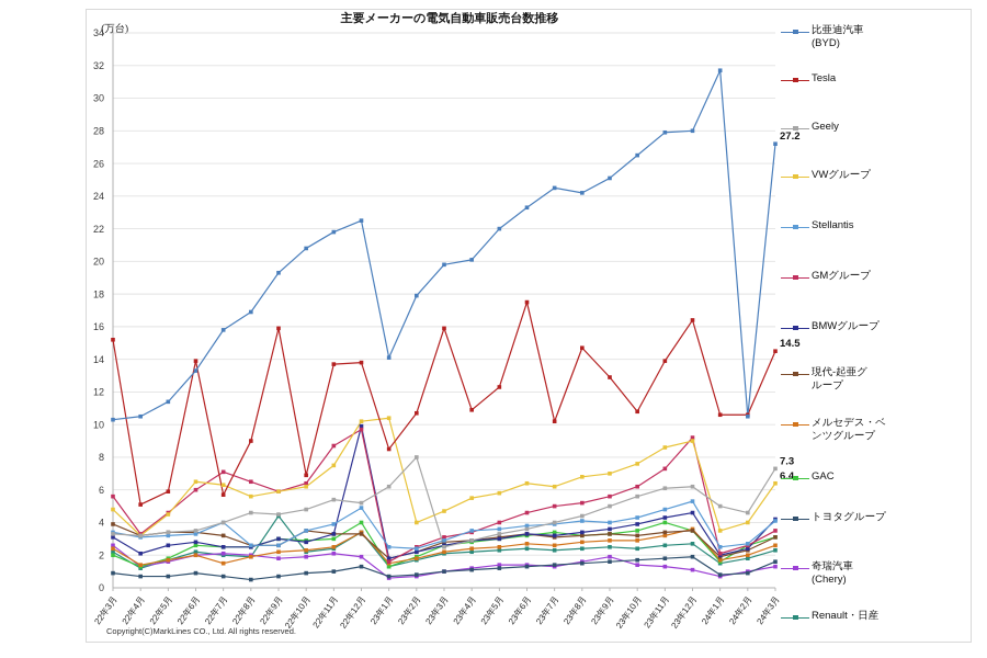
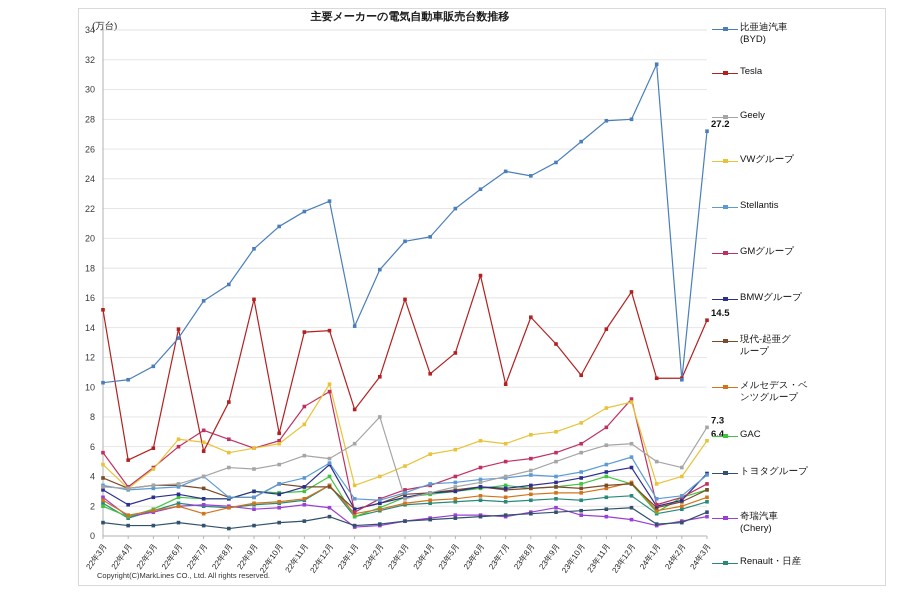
Renault・日産/22年9月: 4.4 -> 2.1
BMWグループ/22年12月: 9.9 -> 4.8
VWグループ/23年1月: 10.4 -> 3.4
